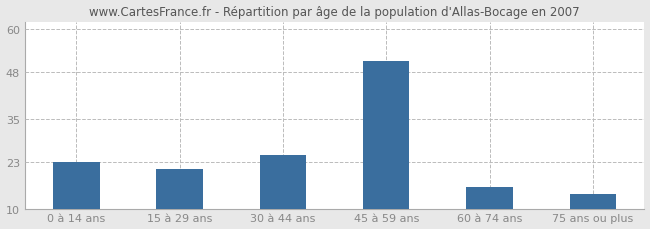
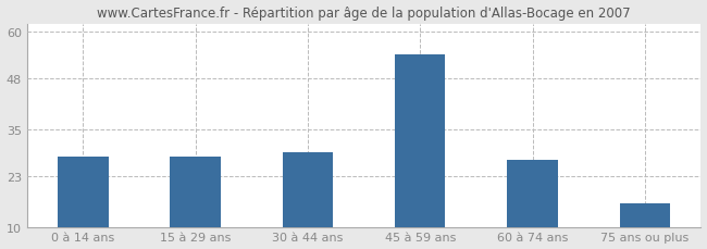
0 à 14 ans: 23 -> 28
15 à 29 ans: 21 -> 28
30 à 44 ans: 25 -> 29
45 à 59 ans: 51 -> 54
60 à 74 ans: 16 -> 27
75 ans ou plus: 14 -> 16
